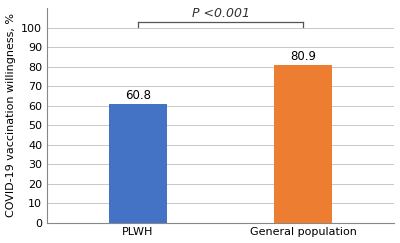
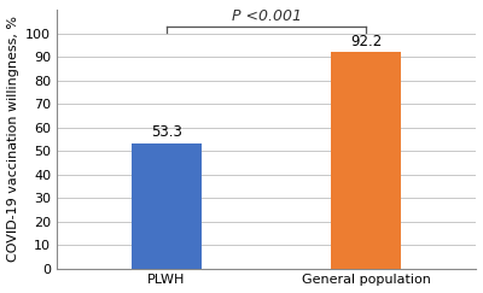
PLWH: 60.8 -> 53.3
General population: 80.9 -> 92.2
